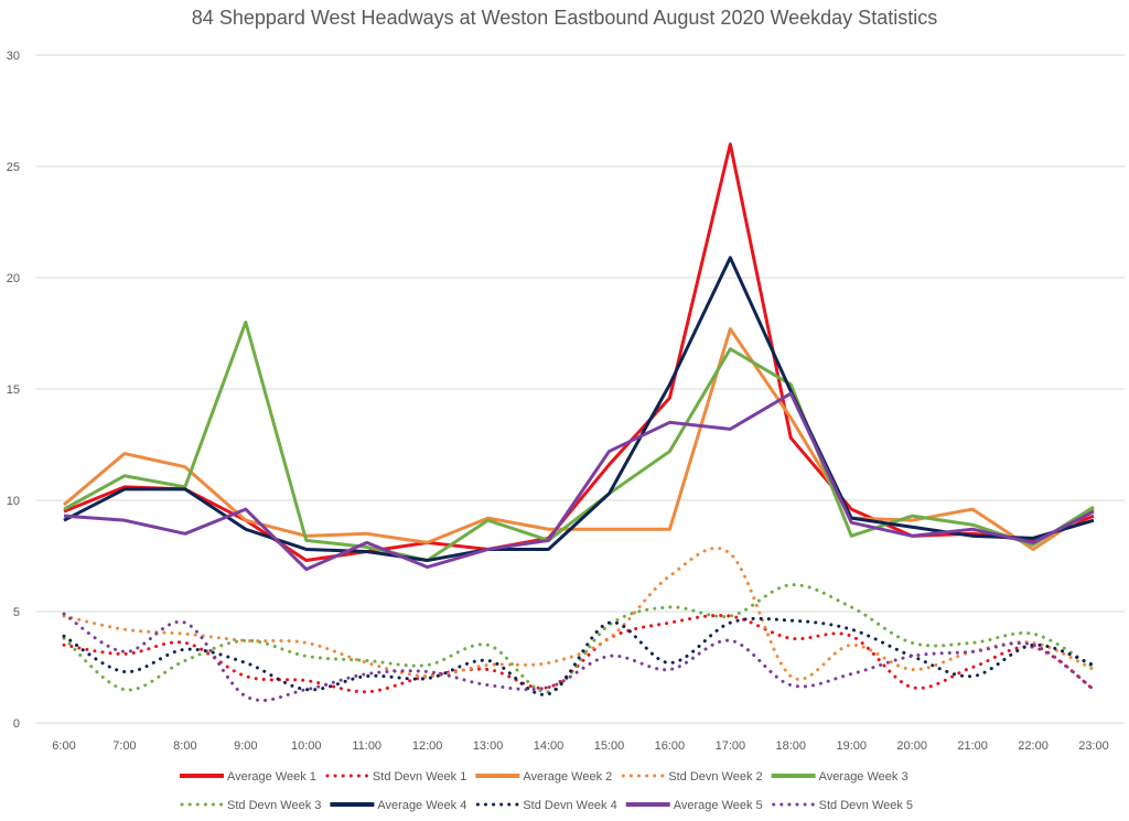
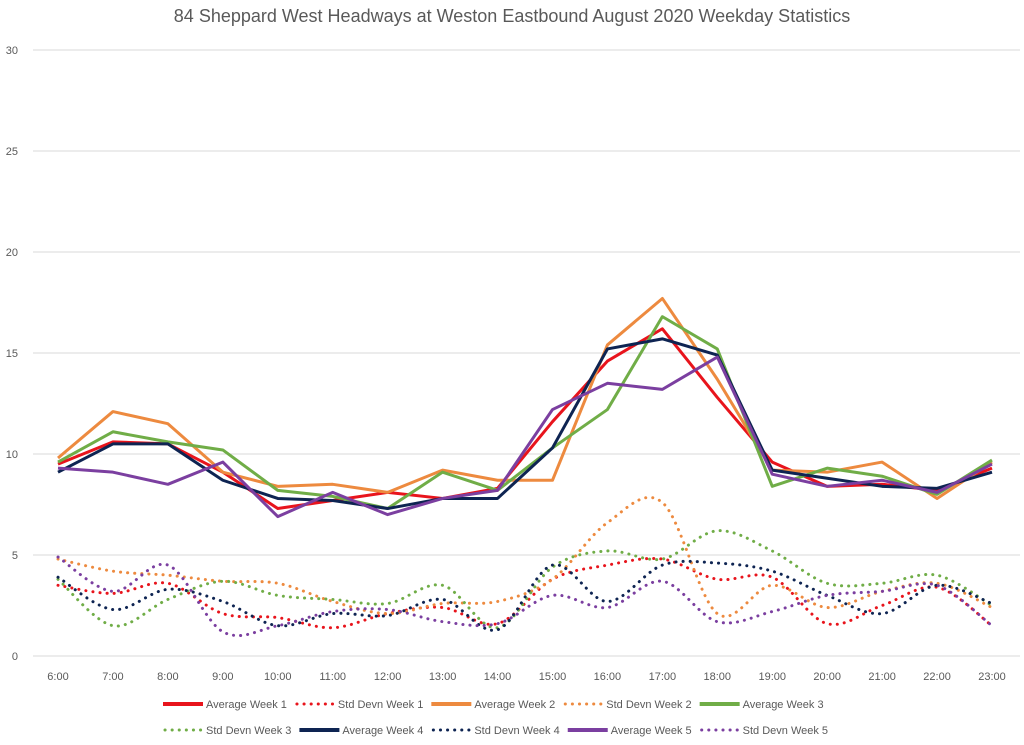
Average Week 3/9:00: 18.0 -> 10.2
Average Week 2/16:00: 8.7 -> 15.4
Average Week 1/17:00: 26.0 -> 16.2
Average Week 4/17:00: 20.9 -> 15.7
